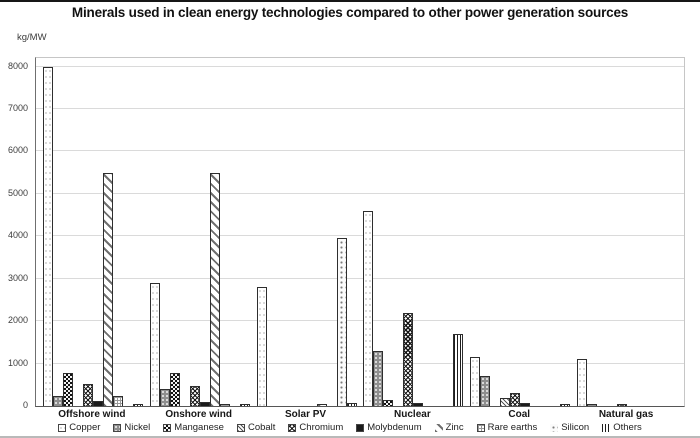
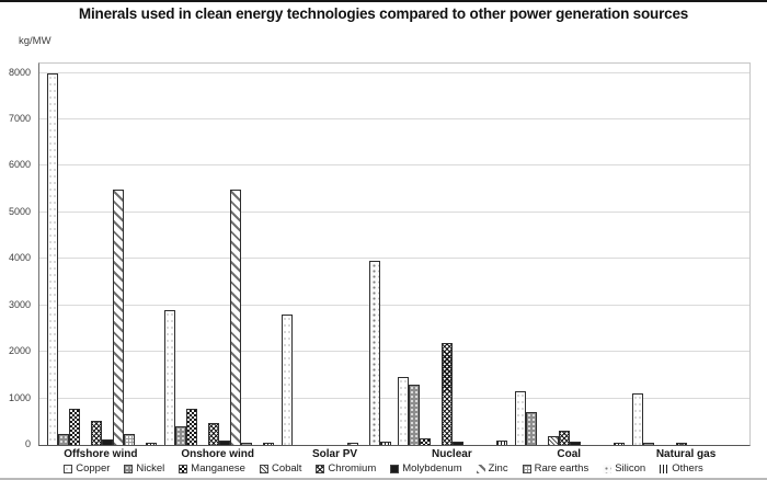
Copper/Nuclear: 4600 -> 1500
Others/Nuclear: 1700 -> 100
